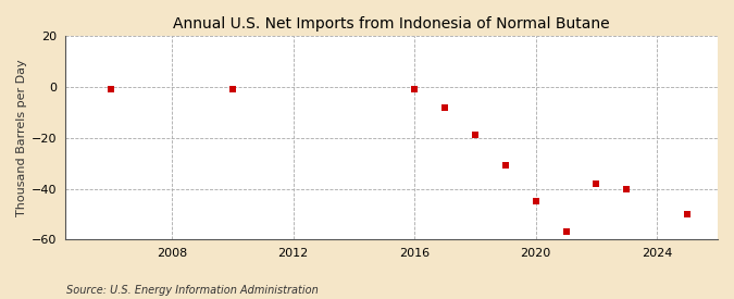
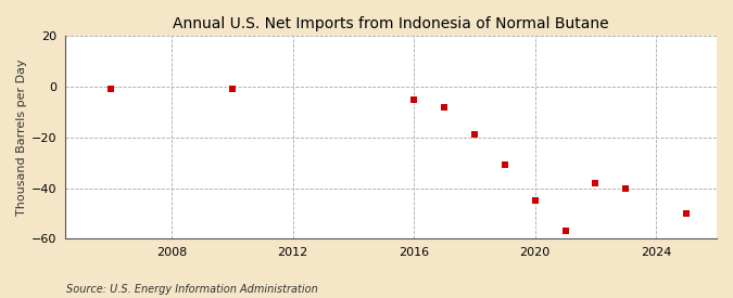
2016: -1 -> -5
